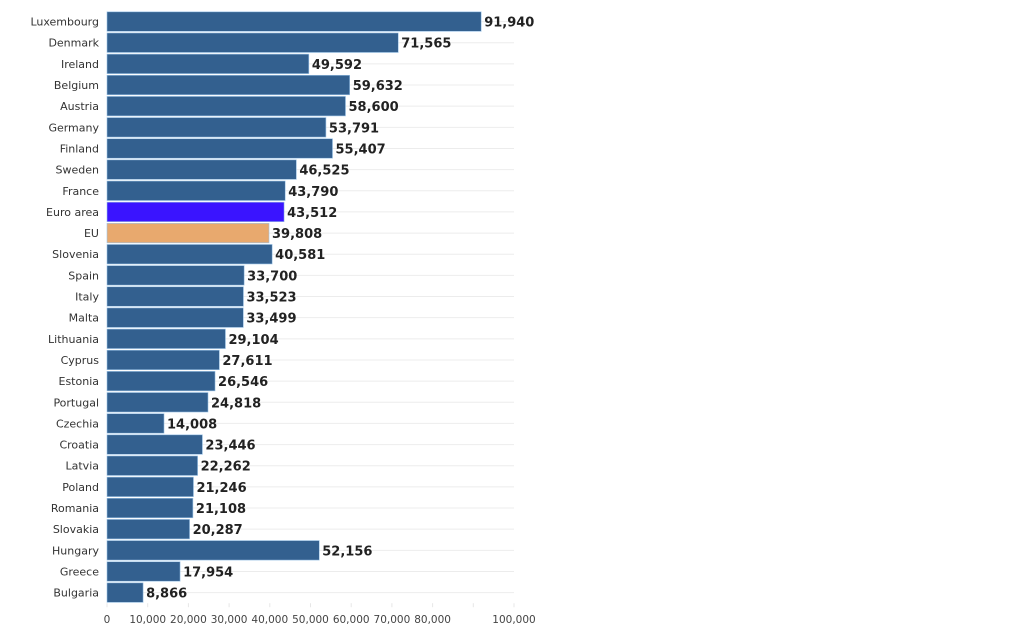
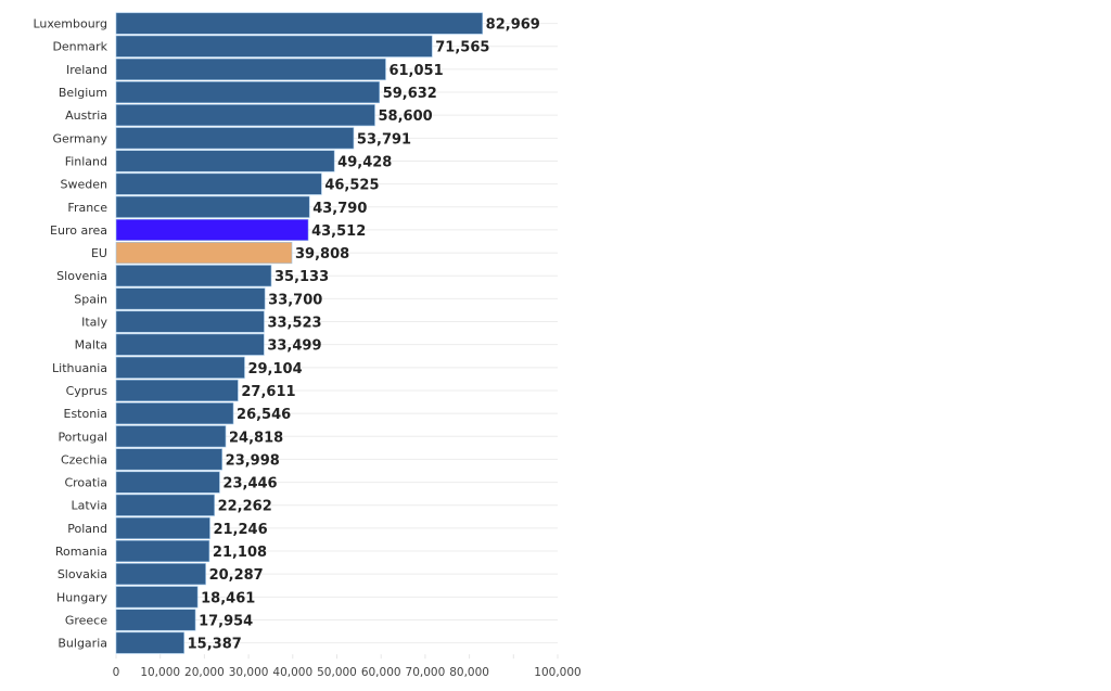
Luxembourg: 91,940 -> 82,969
Ireland: 49,592 -> 61,051
Finland: 55,407 -> 49,428
Slovenia: 40,581 -> 35,133
Czechia: 14,008 -> 23,998
Hungary: 52,156 -> 18,461
Bulgaria: 8,866 -> 15,387
